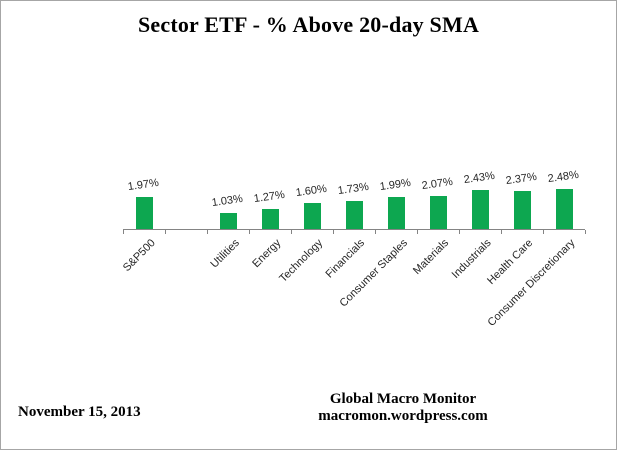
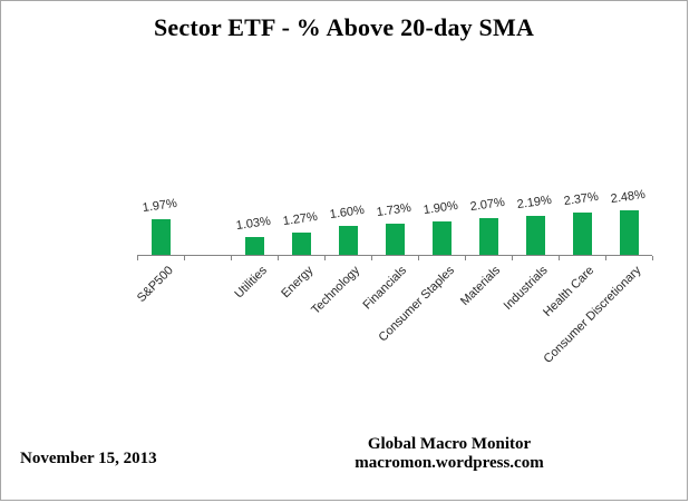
Consumer Staples: 1.99% -> 1.90%
Industrials: 2.43% -> 2.19%
